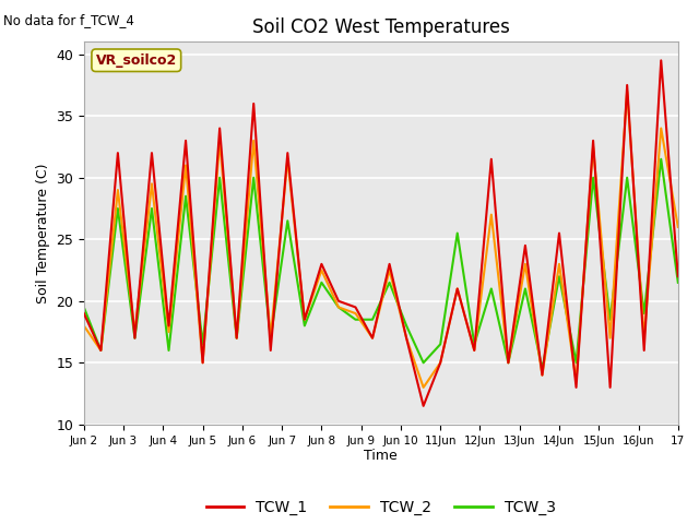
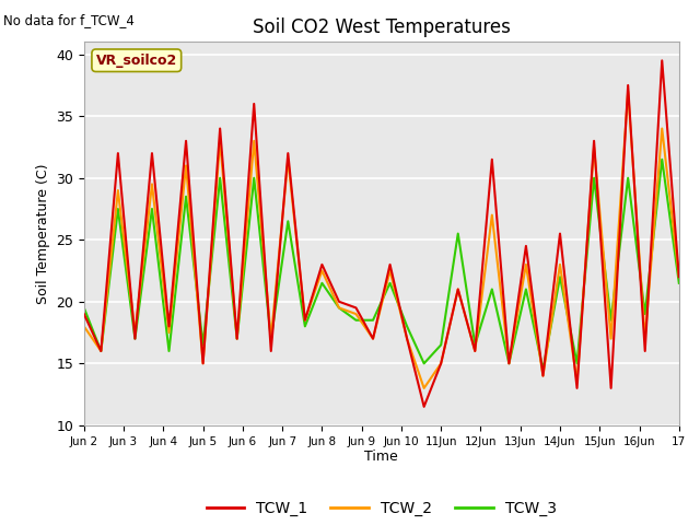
TCW_2/17: 26.0 -> 22.0
